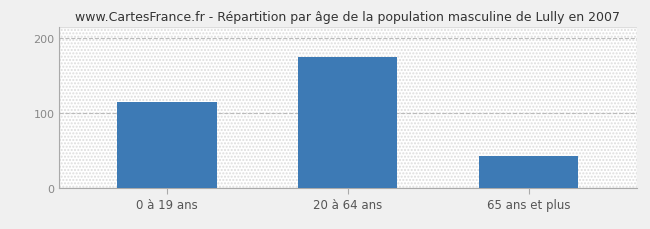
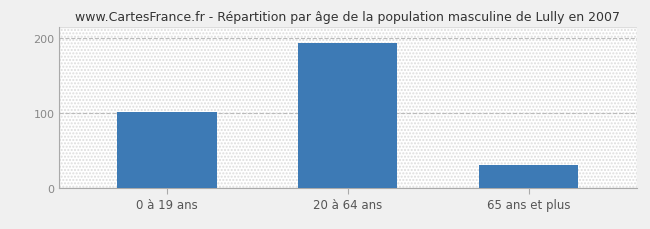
0 à 19 ans: 114 -> 101
20 à 64 ans: 174 -> 193
65 ans et plus: 42 -> 30
